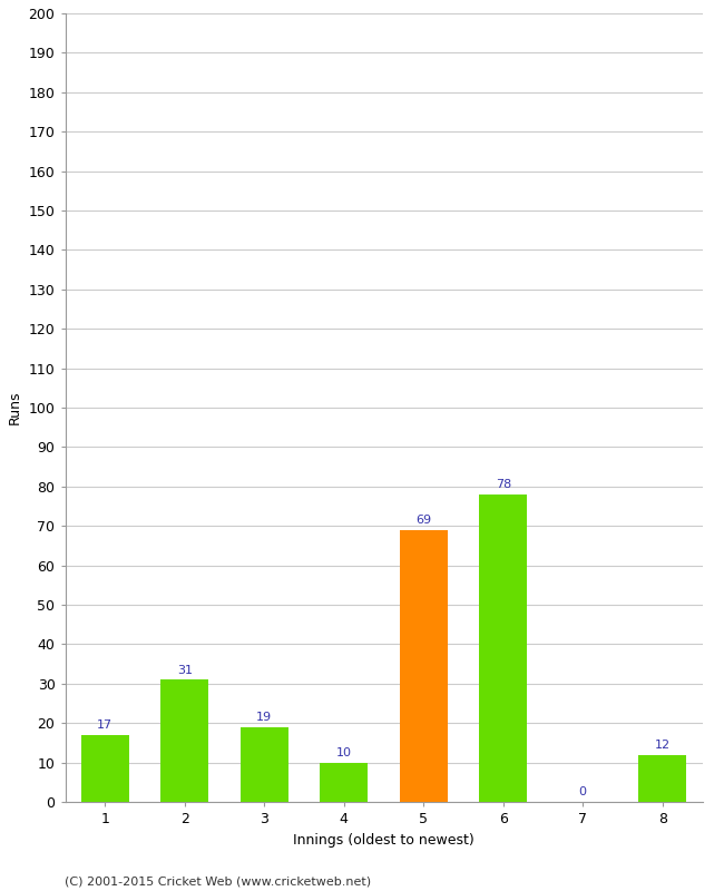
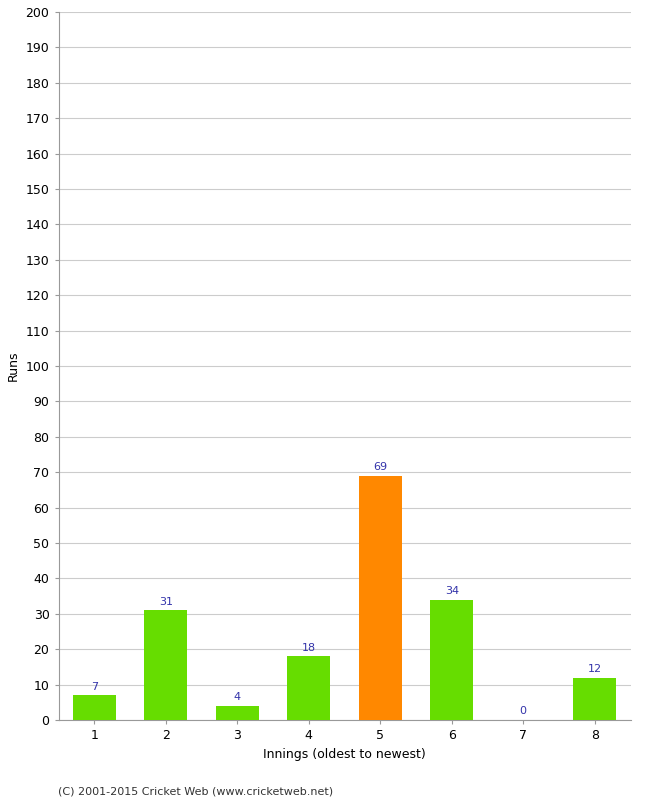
1: 17 -> 7
3: 19 -> 4
4: 10 -> 18
6: 78 -> 34
